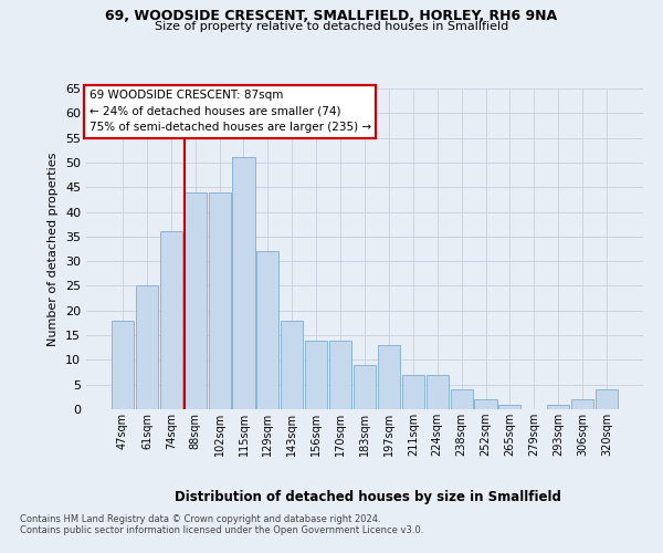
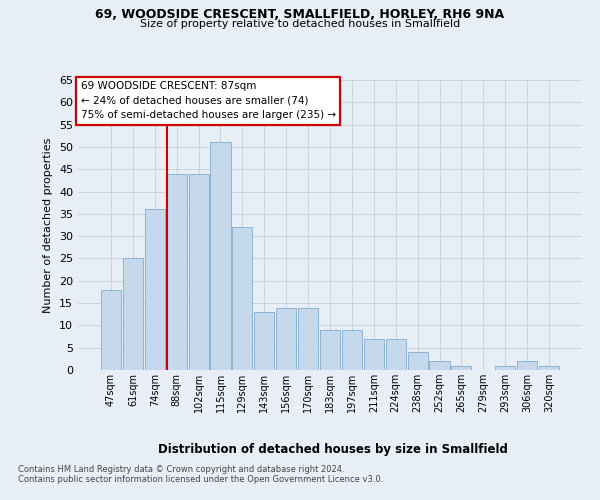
143sqm: 18 -> 13
197sqm: 13 -> 9
320sqm: 4 -> 1
